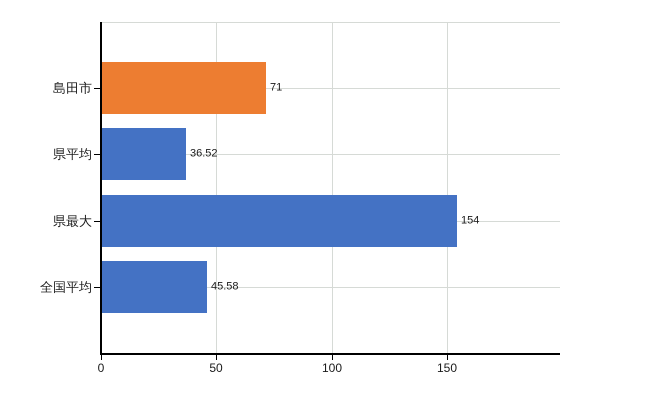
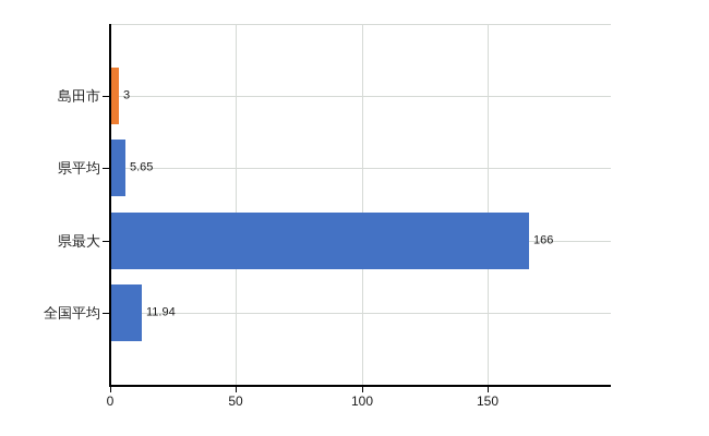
島田市: 71 -> 3
県平均: 36.52 -> 5.65
県最大: 154 -> 166
全国平均: 45.58 -> 11.94
